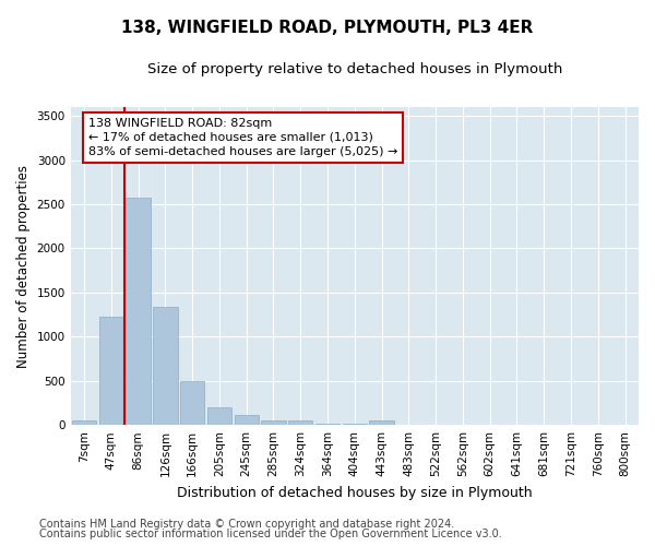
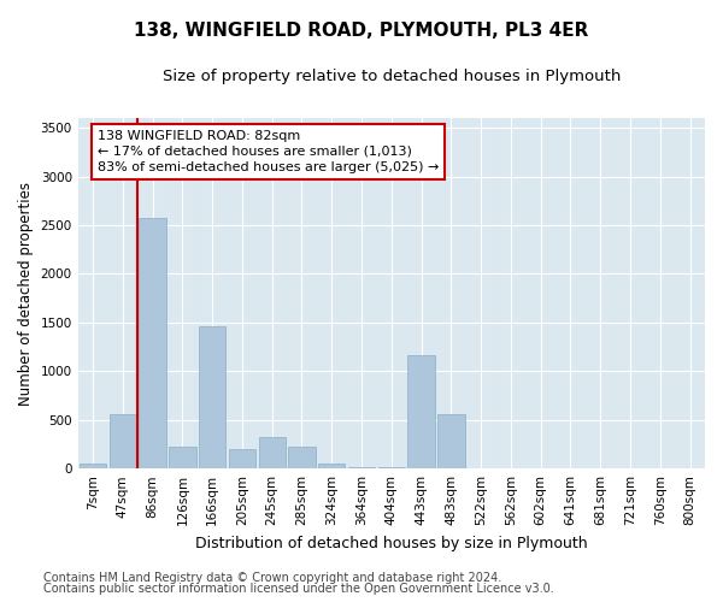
47sqm: 1230 -> 560
126sqm: 1340 -> 220
166sqm: 500 -> 1460
245sqm: 110 -> 320
285sqm: 60 -> 220
443sqm: 50 -> 1160
483sqm: 0 -> 560
